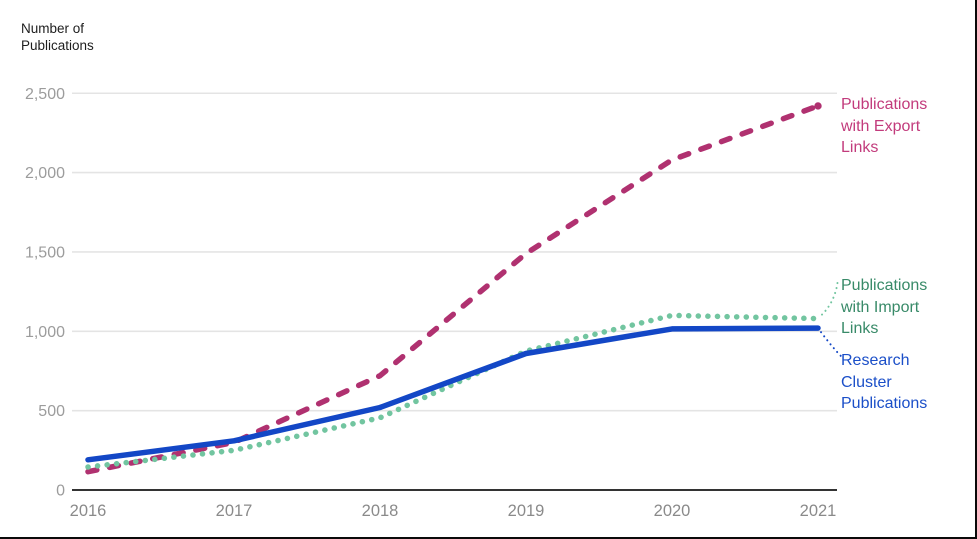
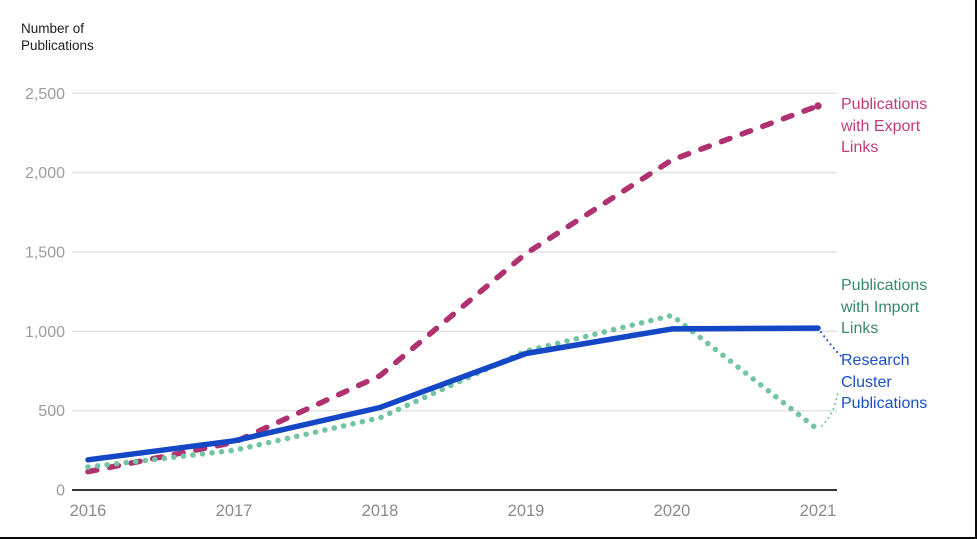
Publications with Import Links/2021: 1080 -> 380
